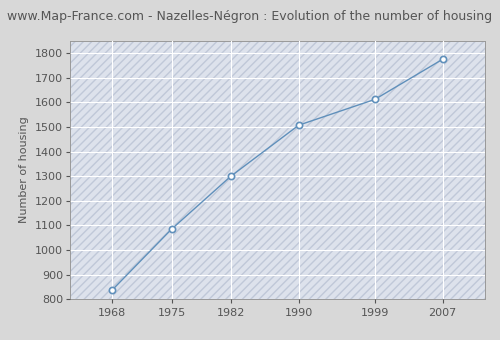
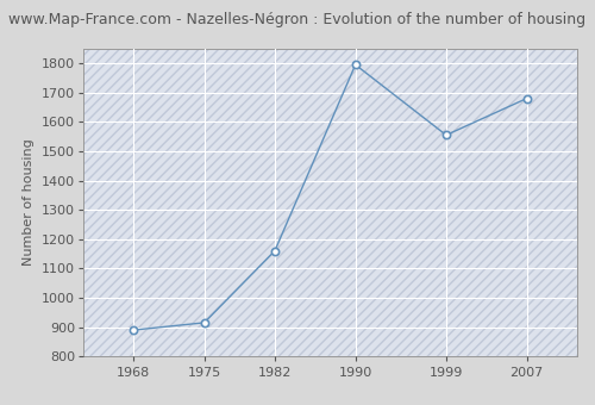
1968: 838 -> 890
1975: 1085 -> 915
1982: 1300 -> 1160
1990: 1507 -> 1795
1999: 1612 -> 1555
2007: 1775 -> 1680
